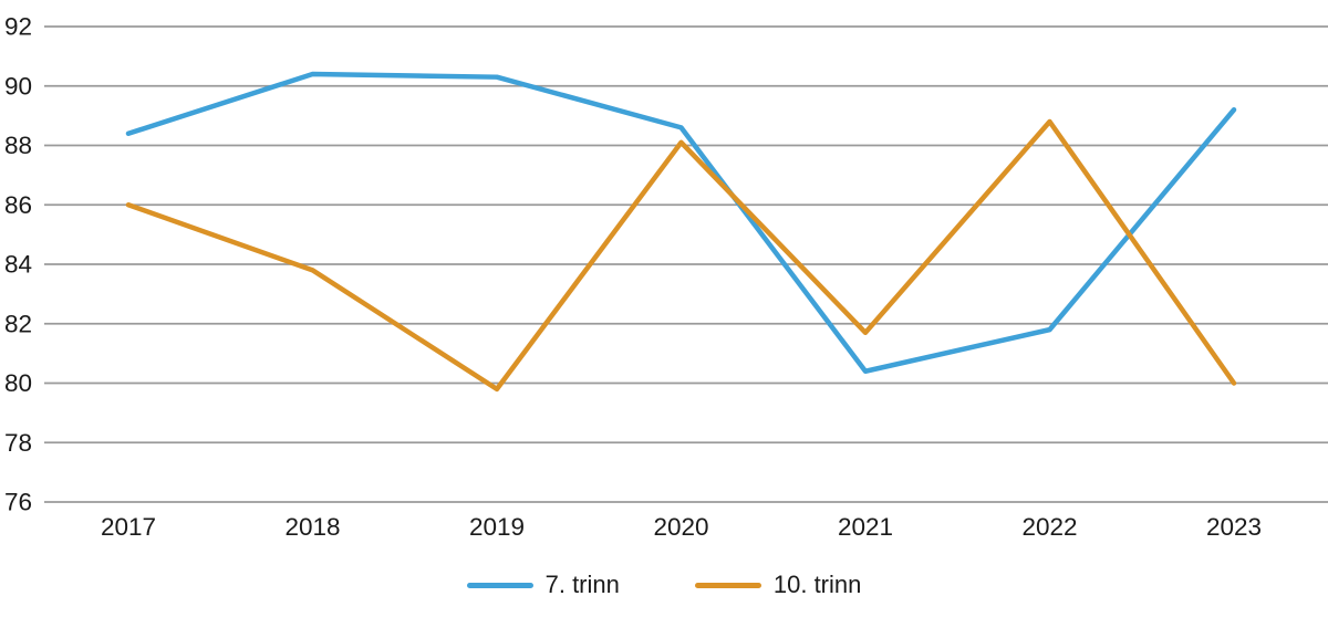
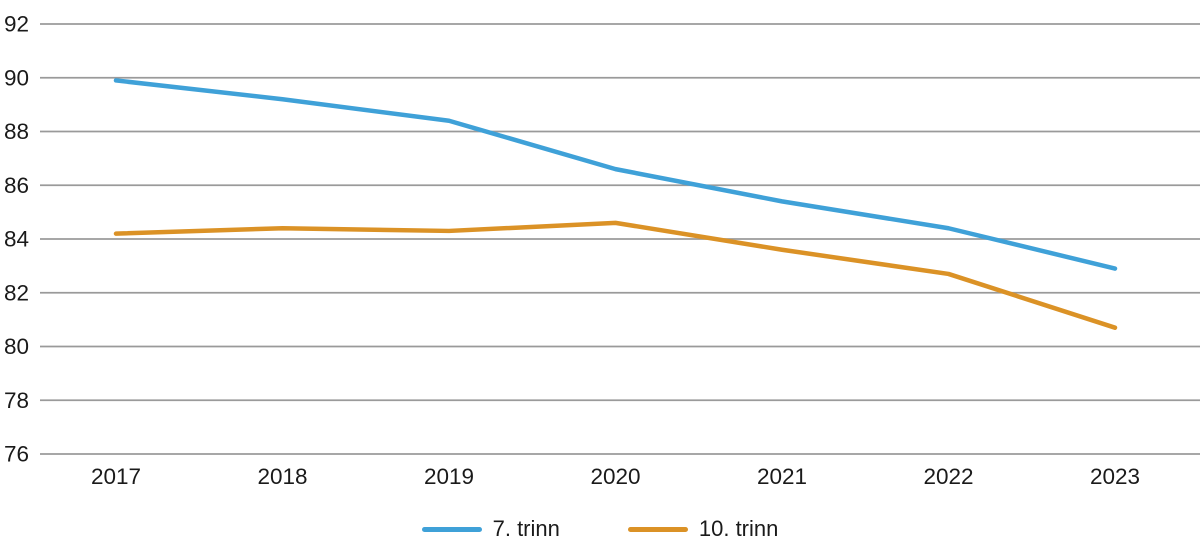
7. trinn/2017: 88.4 -> 89.9
10. trinn/2017: 86.0 -> 84.2
7. trinn/2018: 90.4 -> 89.2
10. trinn/2018: 83.8 -> 84.4
7. trinn/2019: 90.3 -> 88.4
10. trinn/2019: 79.8 -> 84.3
7. trinn/2020: 88.6 -> 86.6
10. trinn/2020: 88.1 -> 84.6
7. trinn/2021: 80.4 -> 85.4
10. trinn/2021: 81.7 -> 83.6
7. trinn/2022: 81.8 -> 84.4
10. trinn/2022: 88.8 -> 82.7
7. trinn/2023: 89.2 -> 82.9
10. trinn/2023: 80.0 -> 80.7
